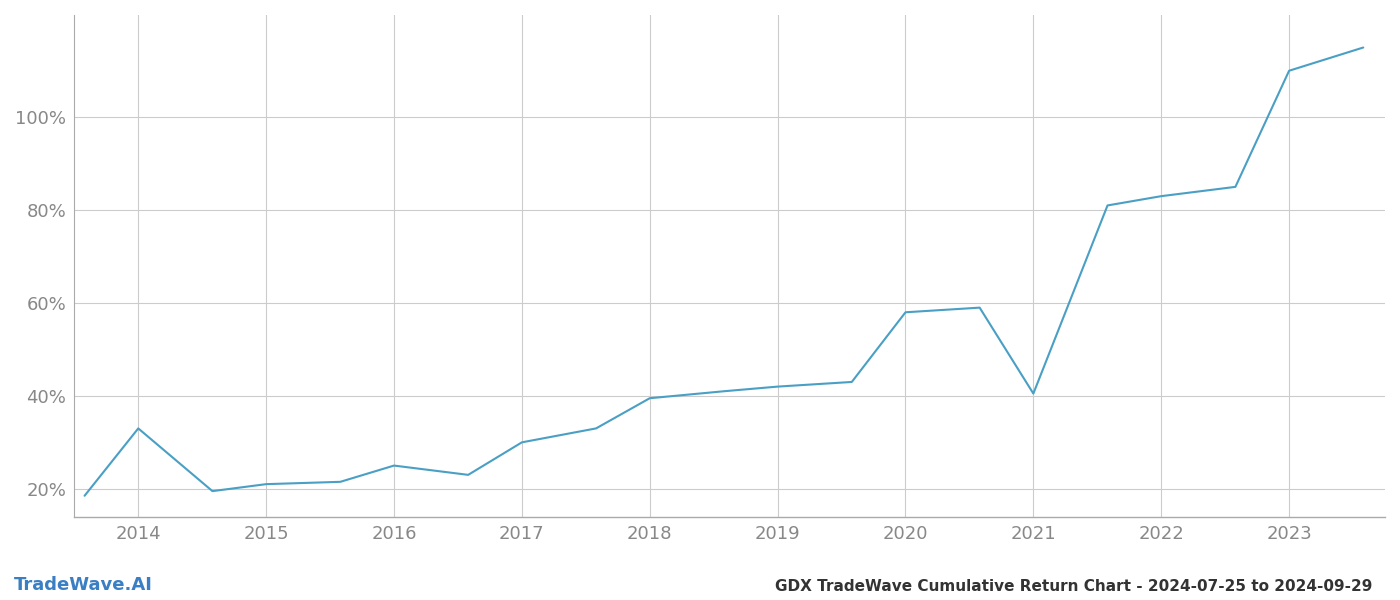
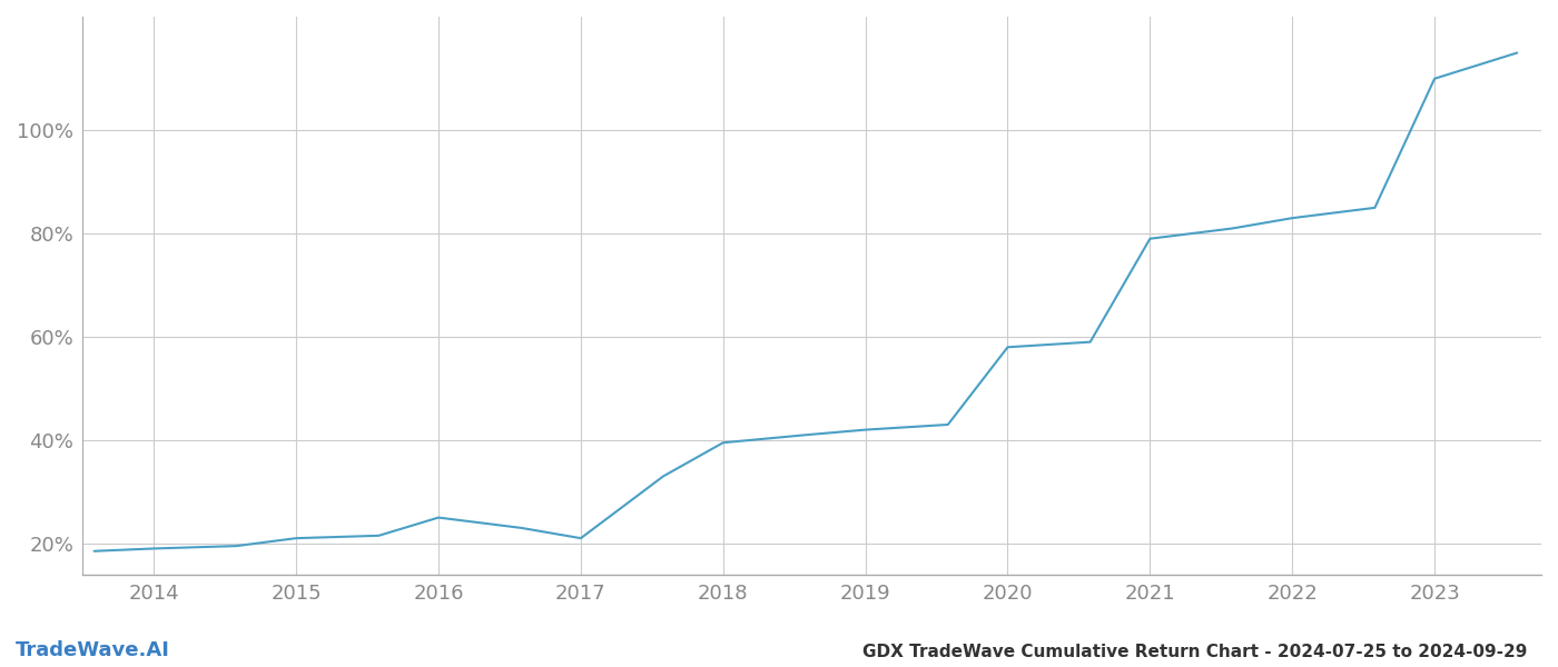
2014: 33.0% -> 19.0%
2017: 30.0% -> 21.0%
2021: 40.5% -> 79.0%
